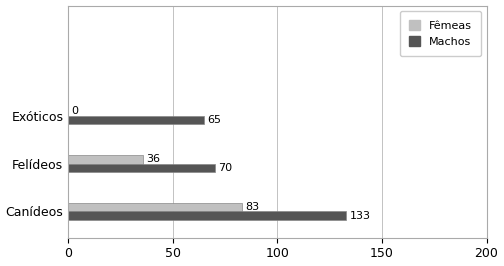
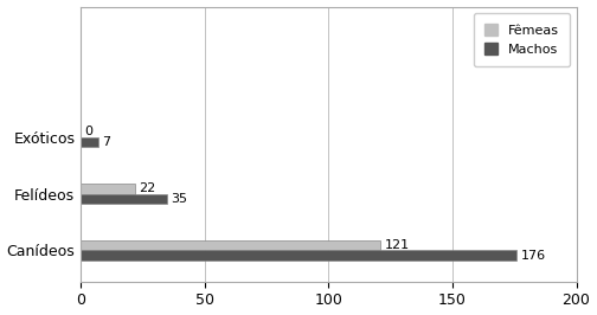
Machos/Exóticos: 65 -> 7
Fêmeas/Felídeos: 36 -> 22
Machos/Felídeos: 70 -> 35
Fêmeas/Canídeos: 83 -> 121
Machos/Canídeos: 133 -> 176
